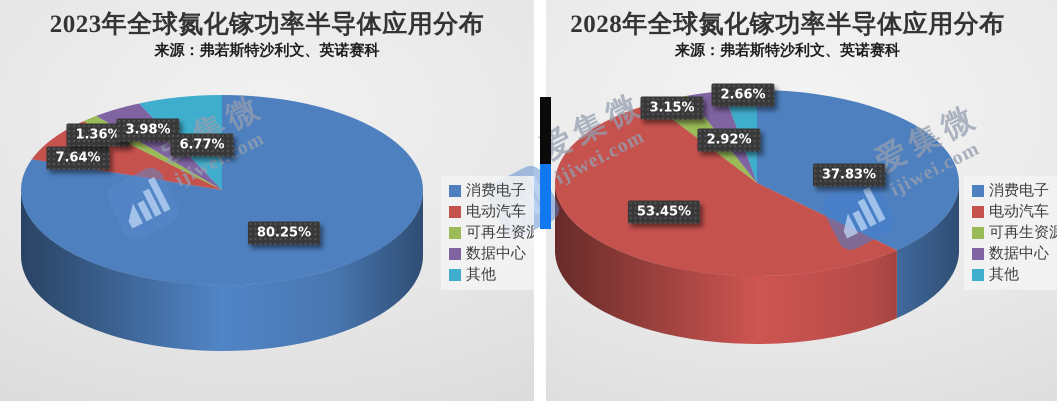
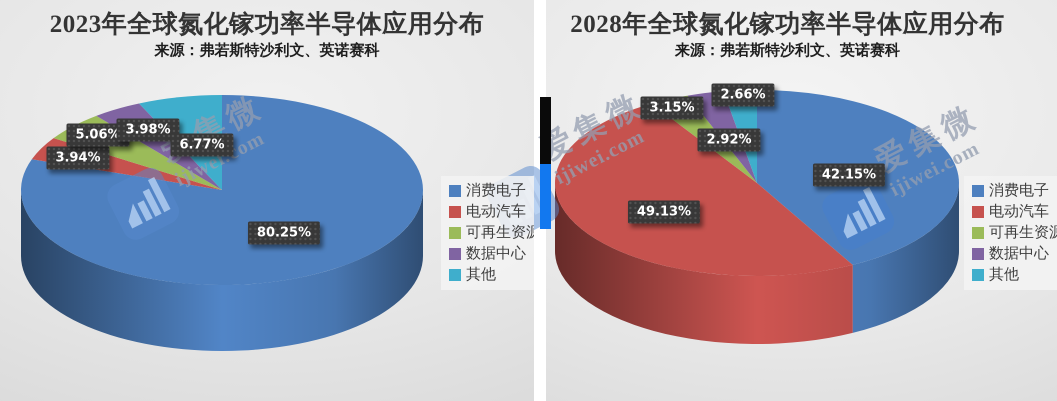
2023年全球氮化镓功率半导体应用分布/电动汽车: 7.64% -> 3.94%
2023年全球氮化镓功率半导体应用分布/可再生资源: 1.36% -> 5.06%
2028年全球氮化镓功率半导体应用分布/消费电子: 37.83% -> 42.15%
2028年全球氮化镓功率半导体应用分布/电动汽车: 53.45% -> 49.13%
